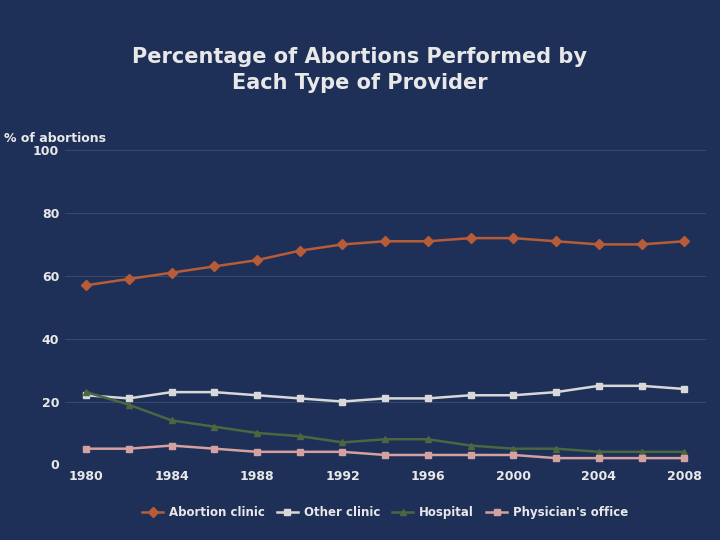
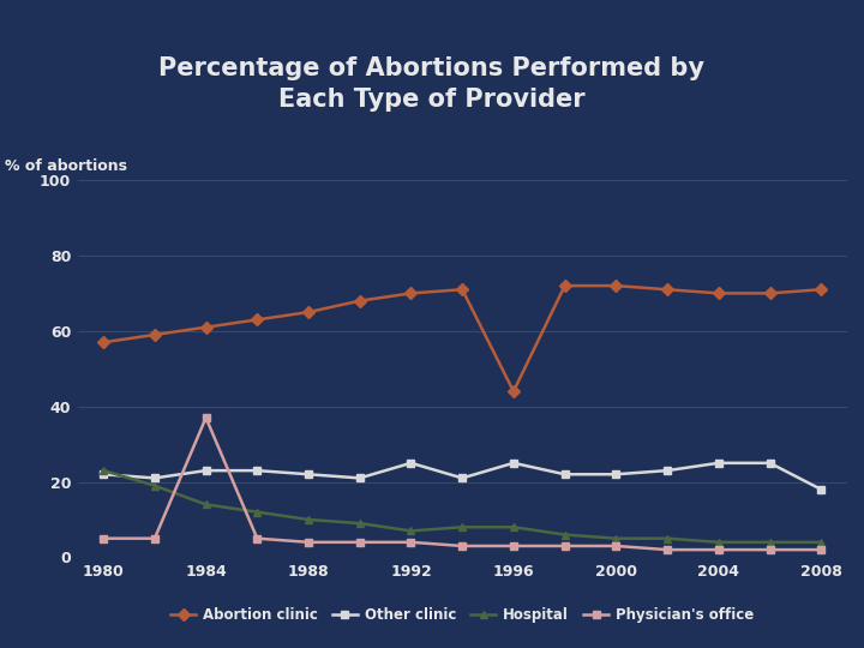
Physician's office/1984: 6 -> 37
Other clinic/1992: 20 -> 25
Abortion clinic/1996: 71 -> 44
Other clinic/1996: 21 -> 25
Other clinic/2008: 24 -> 18
